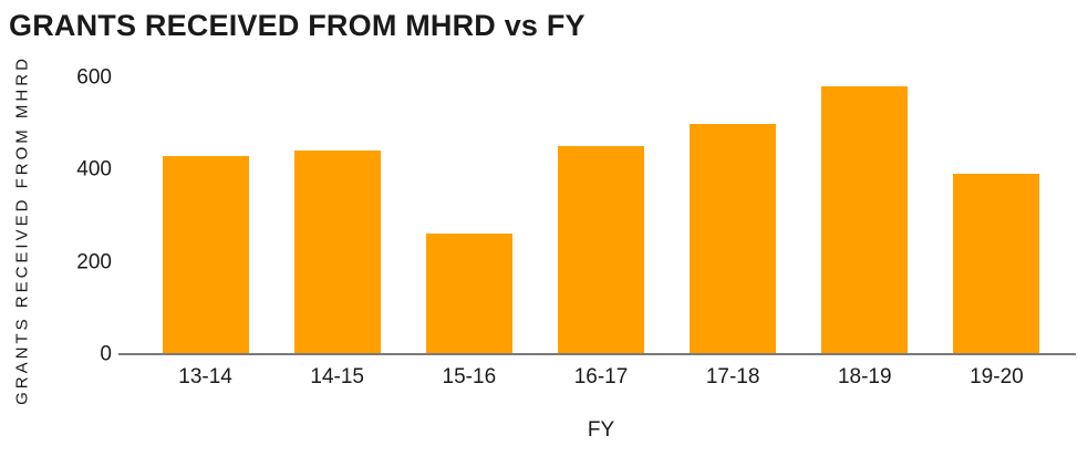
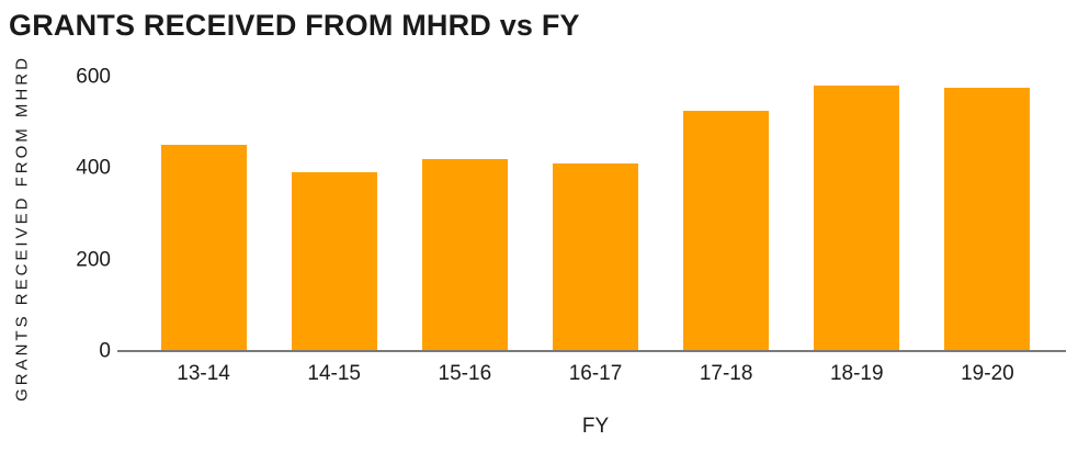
13-14: 430 -> 450
14-15: 440 -> 390
15-16: 260 -> 420
16-17: 450 -> 410
17-18: 500 -> 520
19-20: 390 -> 580
